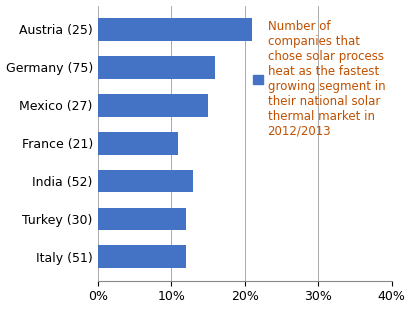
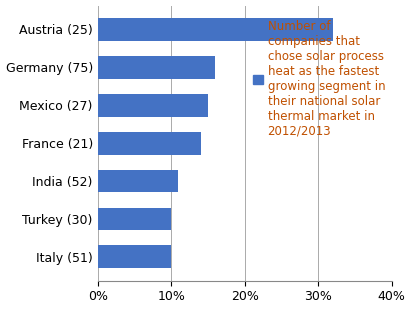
Austria (25): 21% -> 32%
France (21): 11% -> 14%
India (52): 13% -> 11%
Turkey (30): 12% -> 10%
Italy (51): 12% -> 10%
